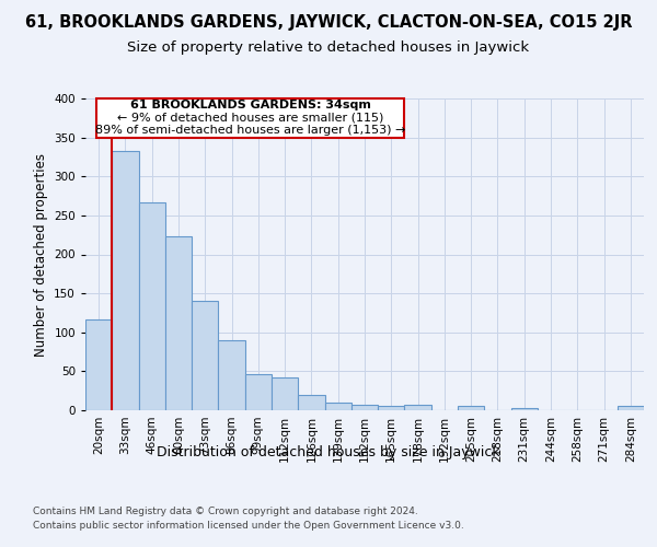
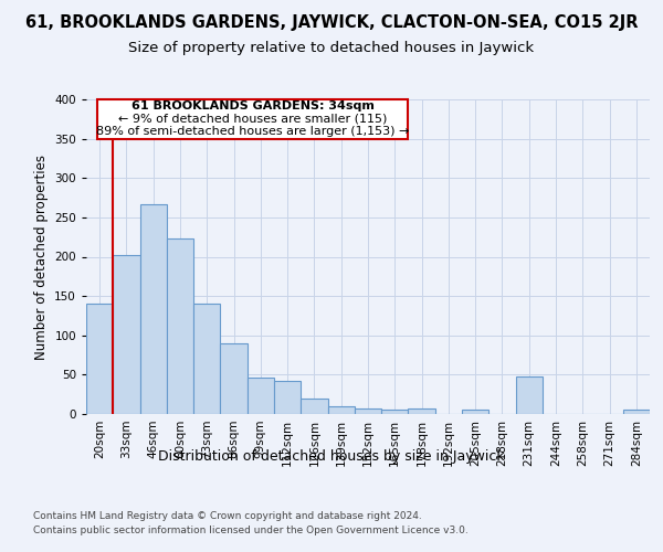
20sqm: 117 -> 140
33sqm: 333 -> 202
231sqm: 3 -> 48
